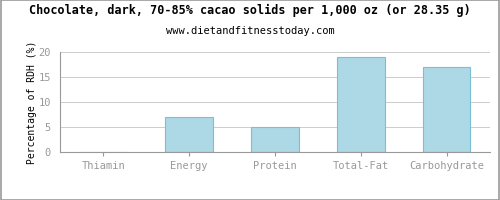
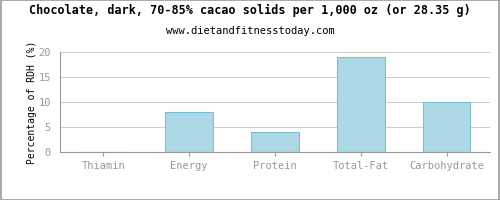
Energy: 7 -> 8
Protein: 5 -> 4
Carbohydrate: 17 -> 10
